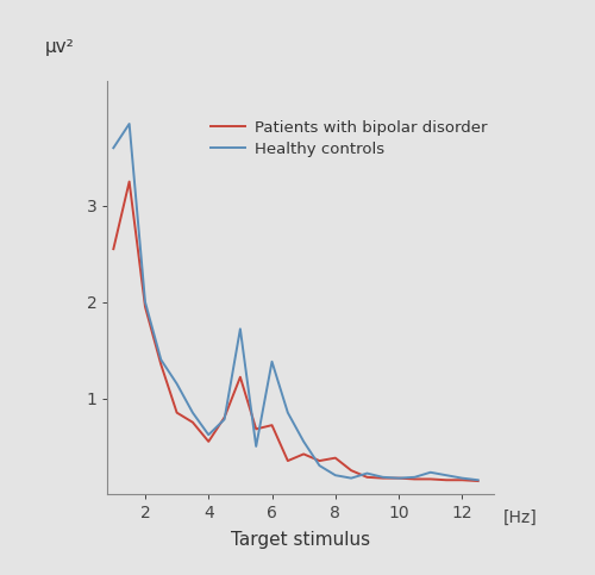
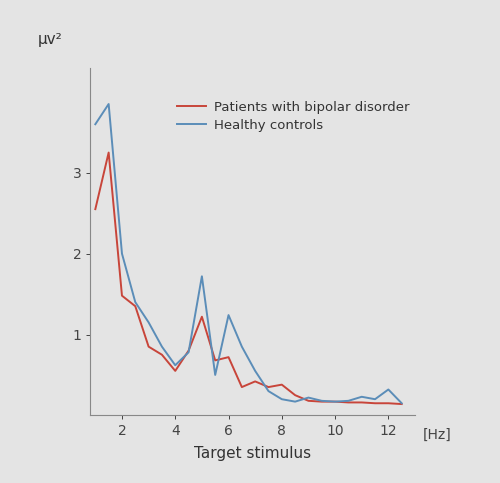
Patients with bipolar disorder/2: 1.95 -> 1.48
Healthy controls/6: 1.38 -> 1.24
Healthy controls/12: 0.17 -> 0.32
